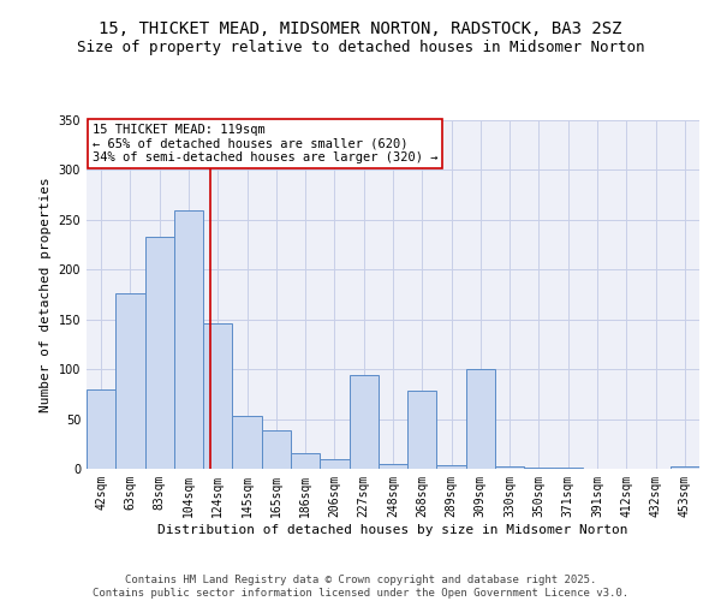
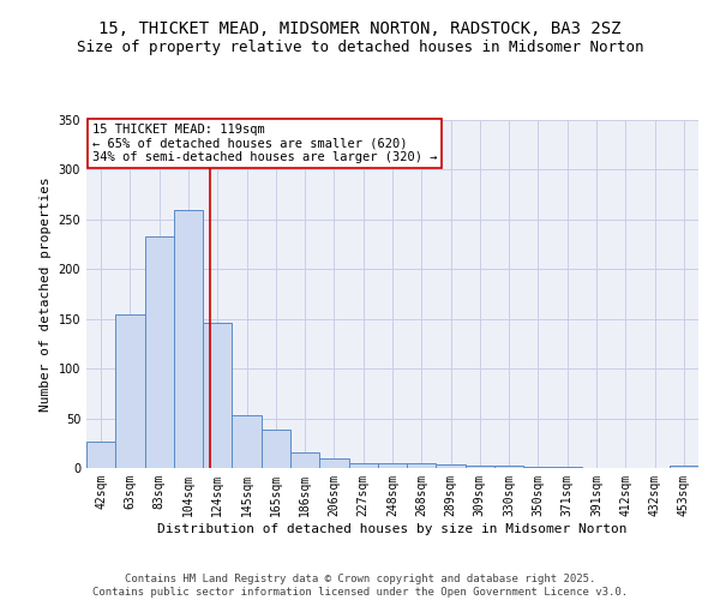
42sqm: 80 -> 27
63sqm: 176 -> 155
227sqm: 94 -> 5
268sqm: 78 -> 5
309sqm: 100 -> 2
